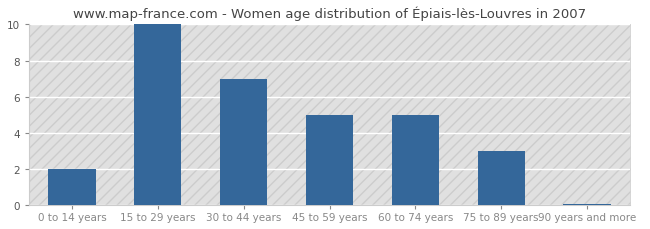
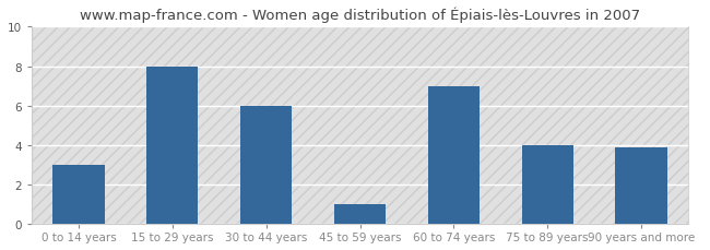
0 to 14 years: 2.0 -> 3.0
15 to 29 years: 10.0 -> 8.0
30 to 44 years: 7.0 -> 6.0
45 to 59 years: 5.0 -> 1.0
60 to 74 years: 5.0 -> 7.0
75 to 89 years: 3.0 -> 4.0
90 years and more: 0.1 -> 3.9
